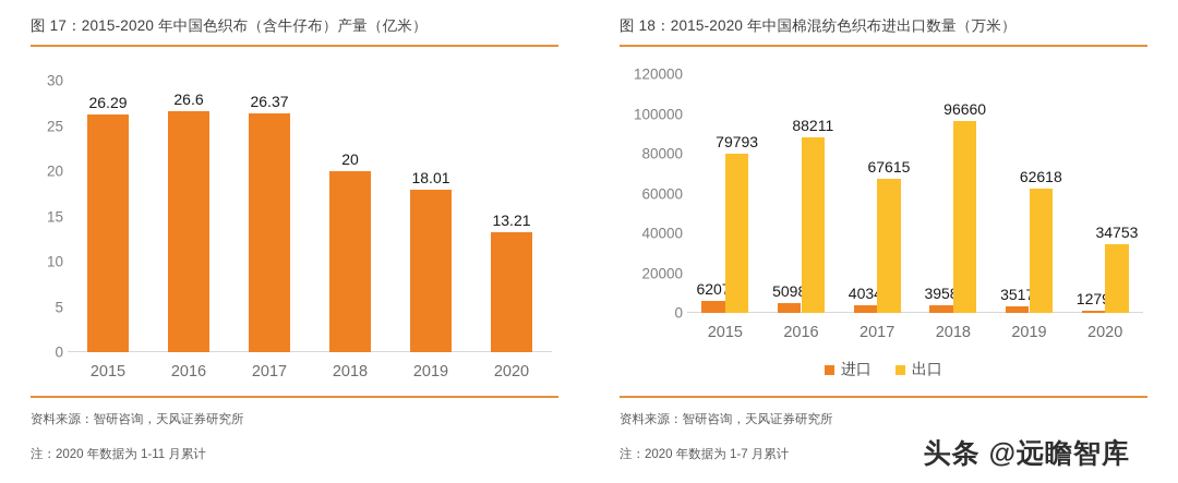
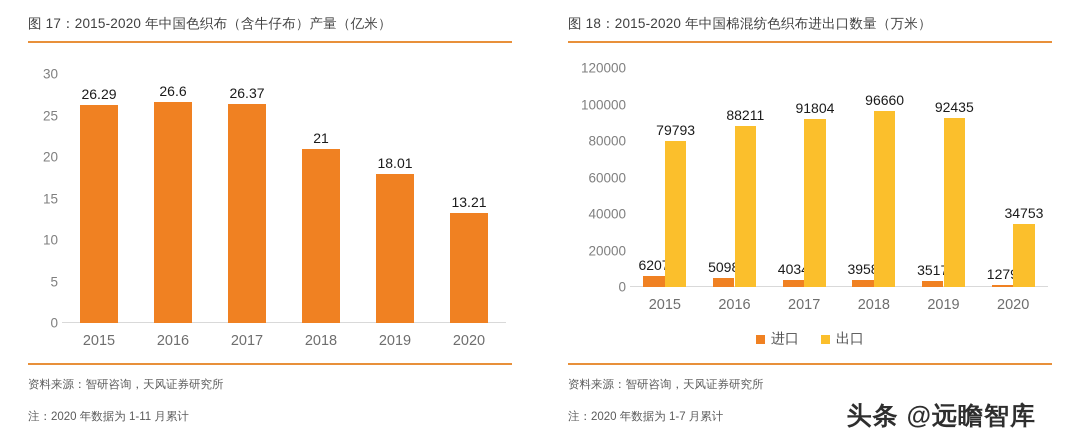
图 17：2015-2020 年中国色织布（含牛仔布）产量（亿米）/2018: 20 -> 21
图 18：2015-2020 年中国棉混纺色织布进出口数量（万米）/出口/2017: 67615 -> 91804
图 18：2015-2020 年中国棉混纺色织布进出口数量（万米）/出口/2019: 62618 -> 92435
